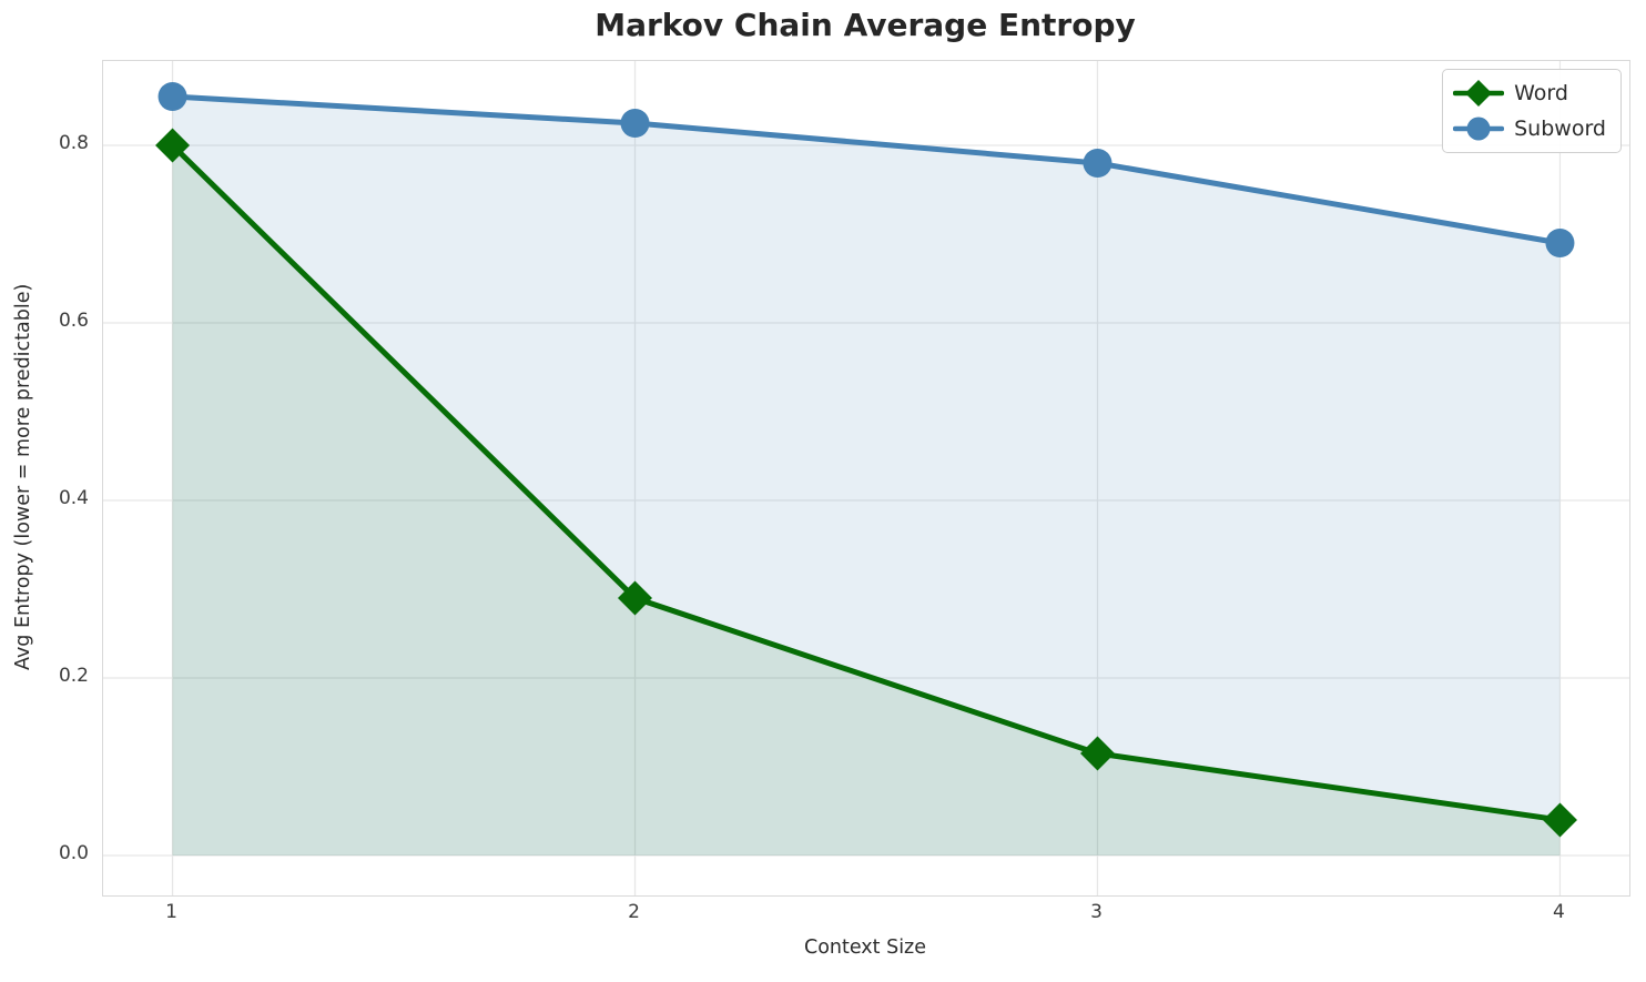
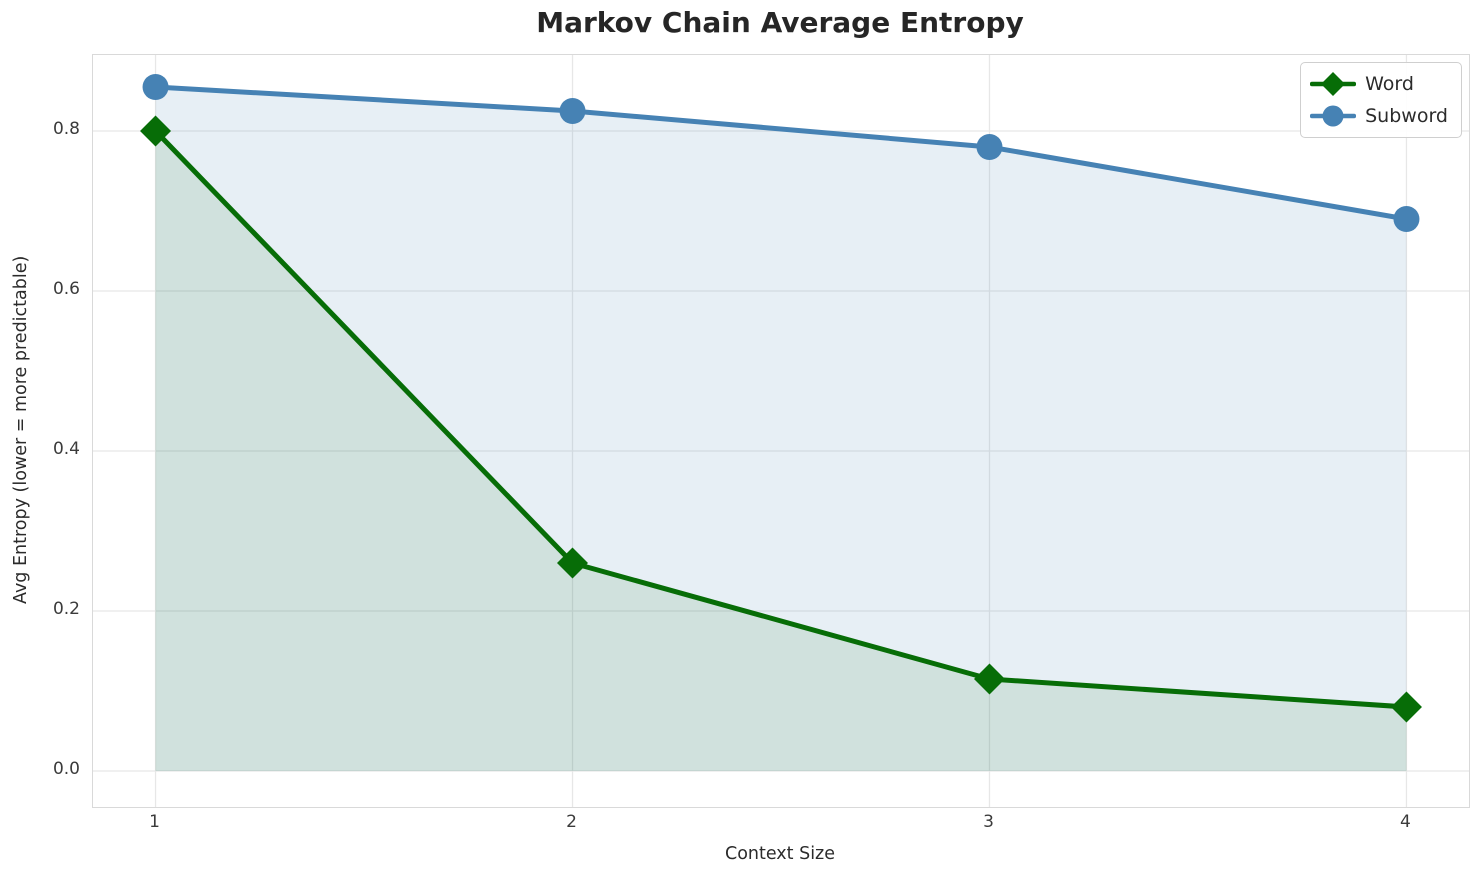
Word/2: 0.29 -> 0.26
Word/4: 0.04 -> 0.08
